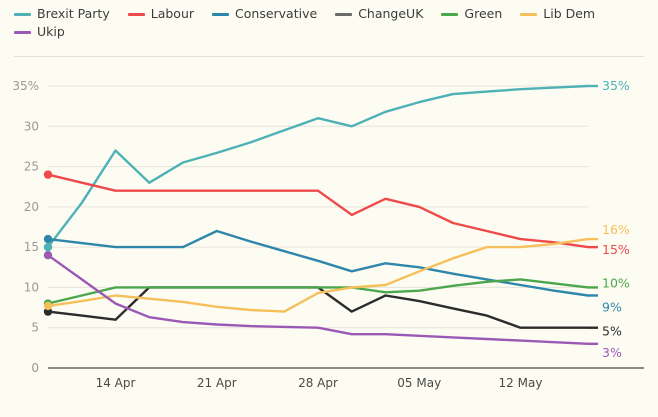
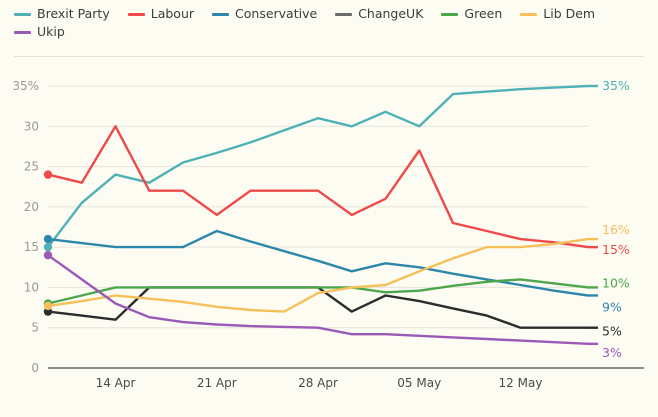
Brexit Party/14 Apr: 27% -> 24%
Labour/14 Apr: 22% -> 30%
Labour/21 Apr: 22% -> 19%
Brexit Party/05 May: 33% -> 30%
Labour/05 May: 20% -> 27%
